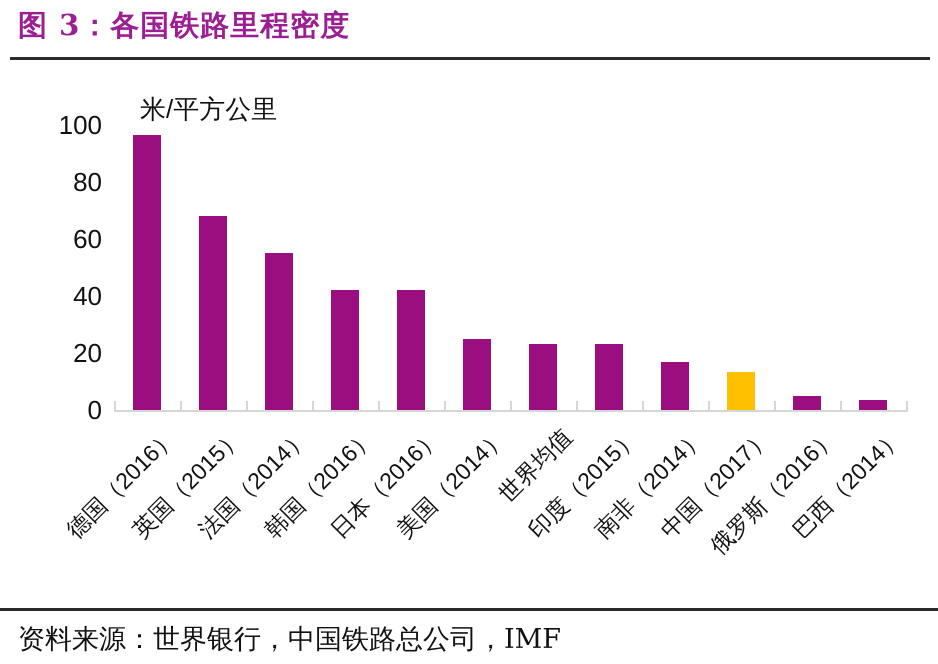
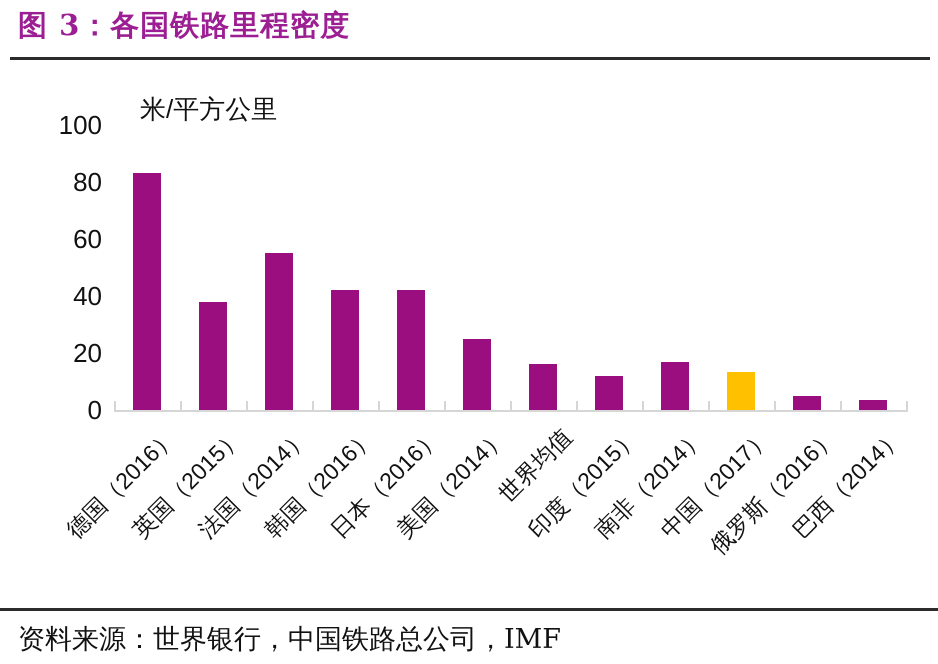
德国（2016）: 96 -> 83
英国（2015）: 68 -> 38
世界均值: 23 -> 16
印度（2015）: 23 -> 12
